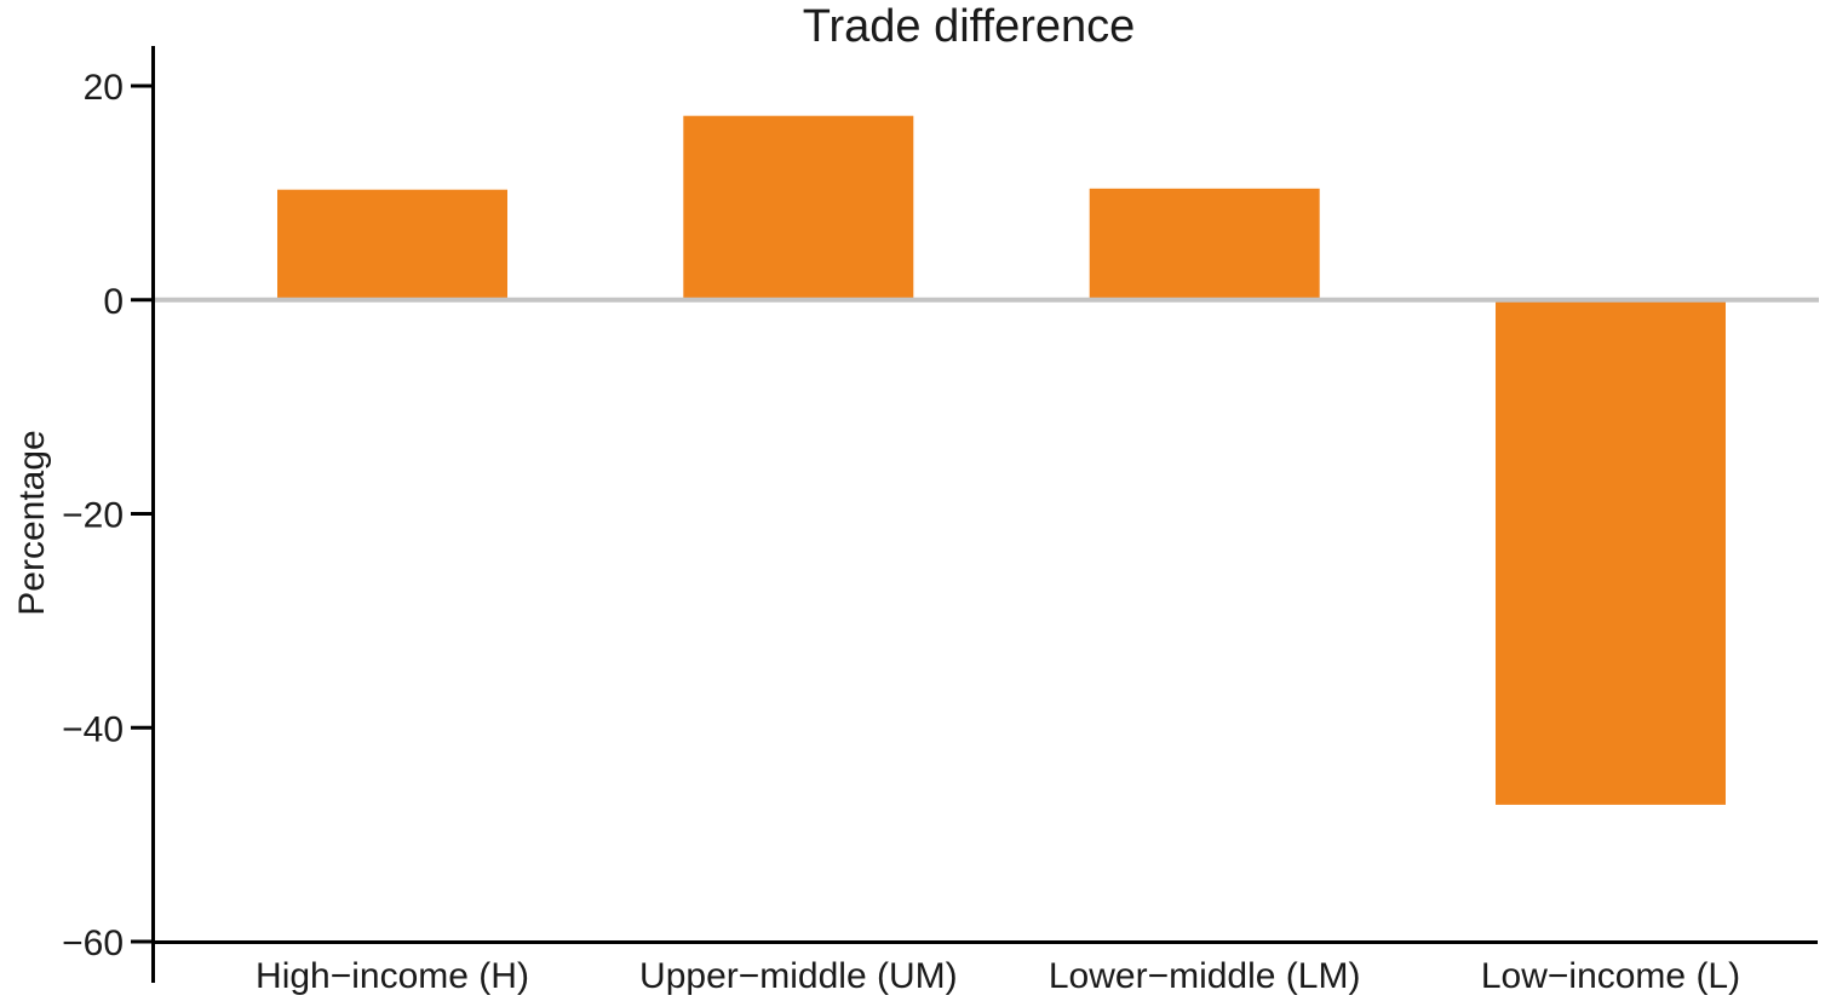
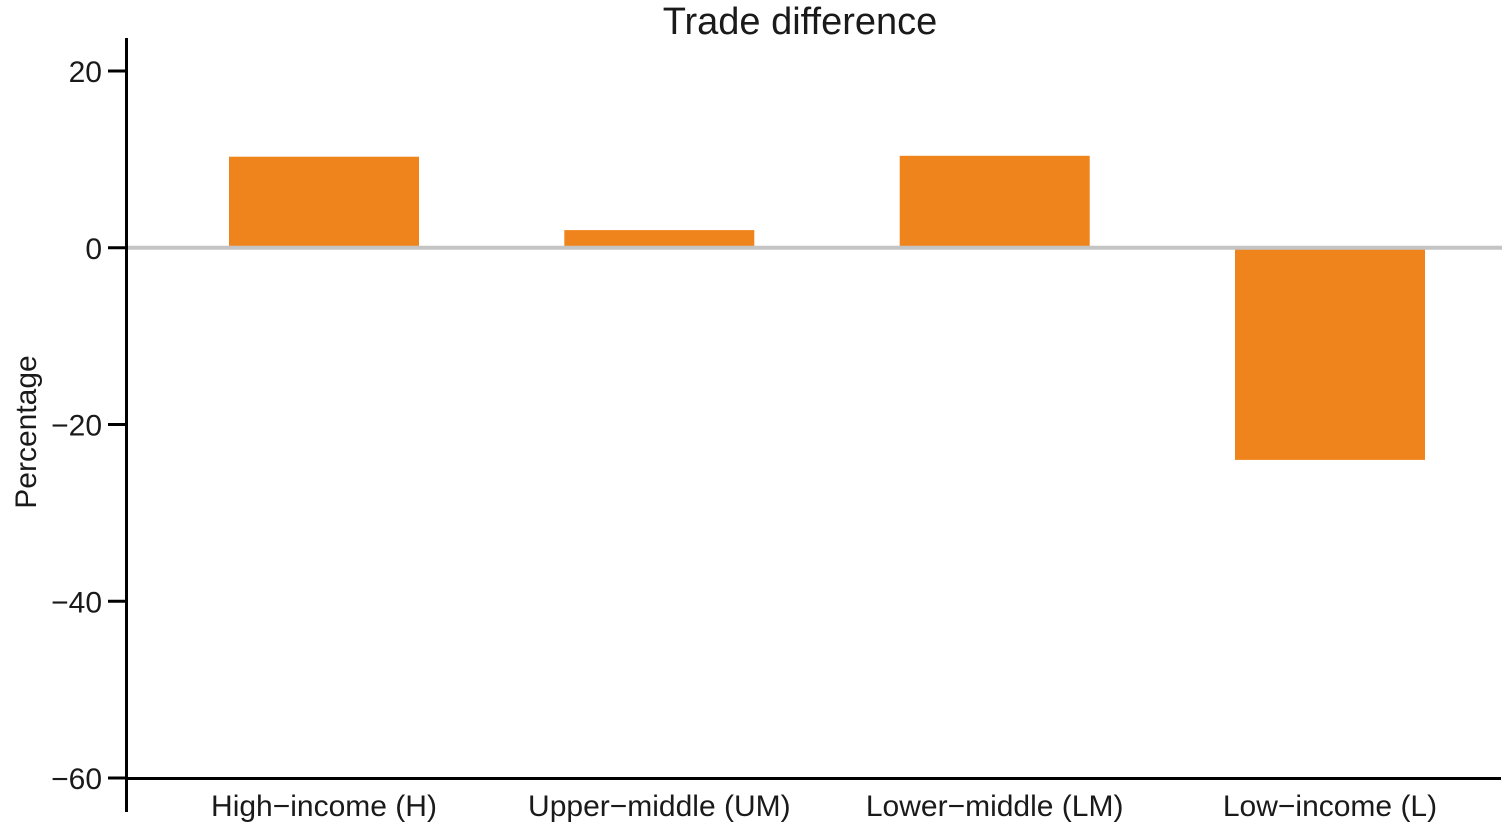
Upper−middle (UM): 17 -> 2
Low−income (L): -47 -> -24
